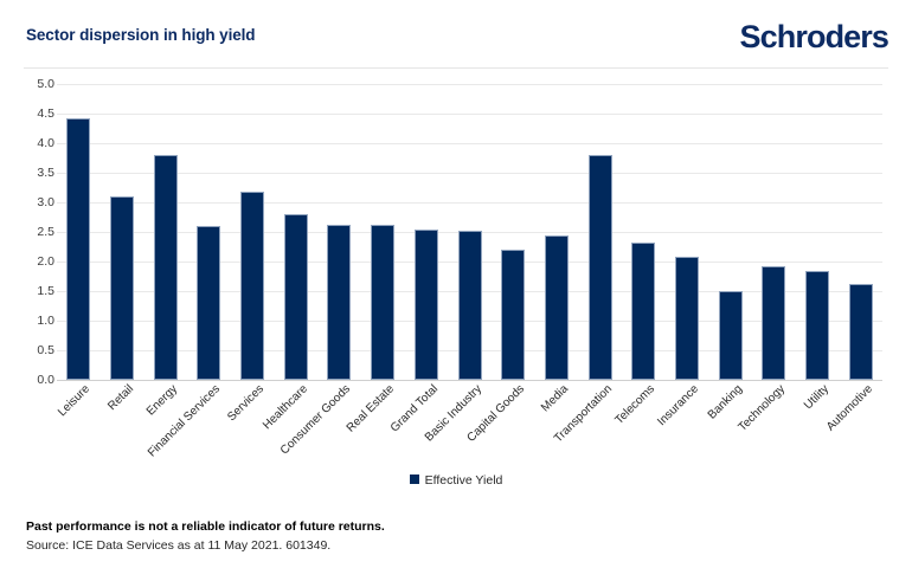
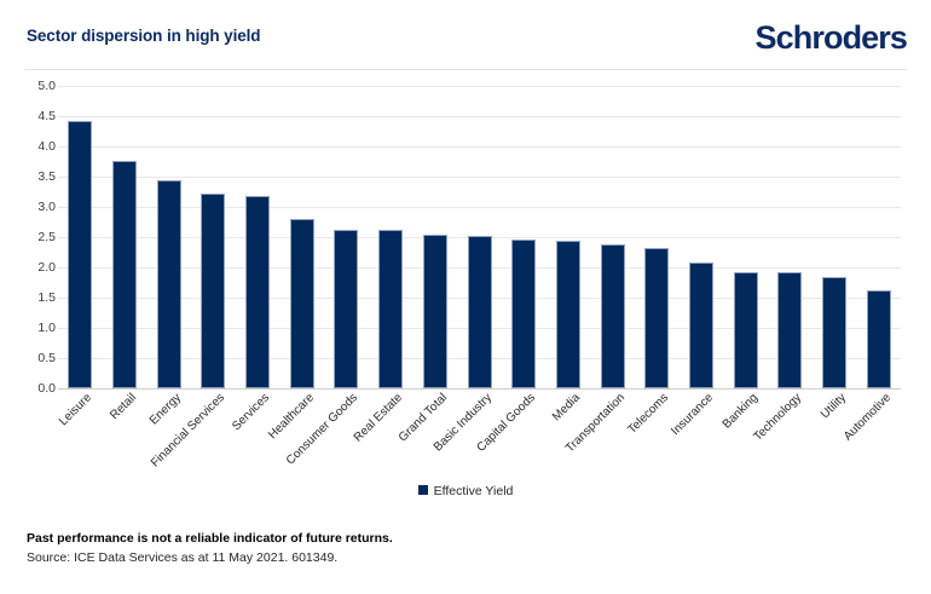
Retail: 3.1 -> 3.8
Energy: 3.8 -> 3.5
Financial Services: 2.6 -> 3.2
Capital Goods: 2.2 -> 2.5
Transportation: 3.8 -> 2.4
Banking: 1.5 -> 1.9
